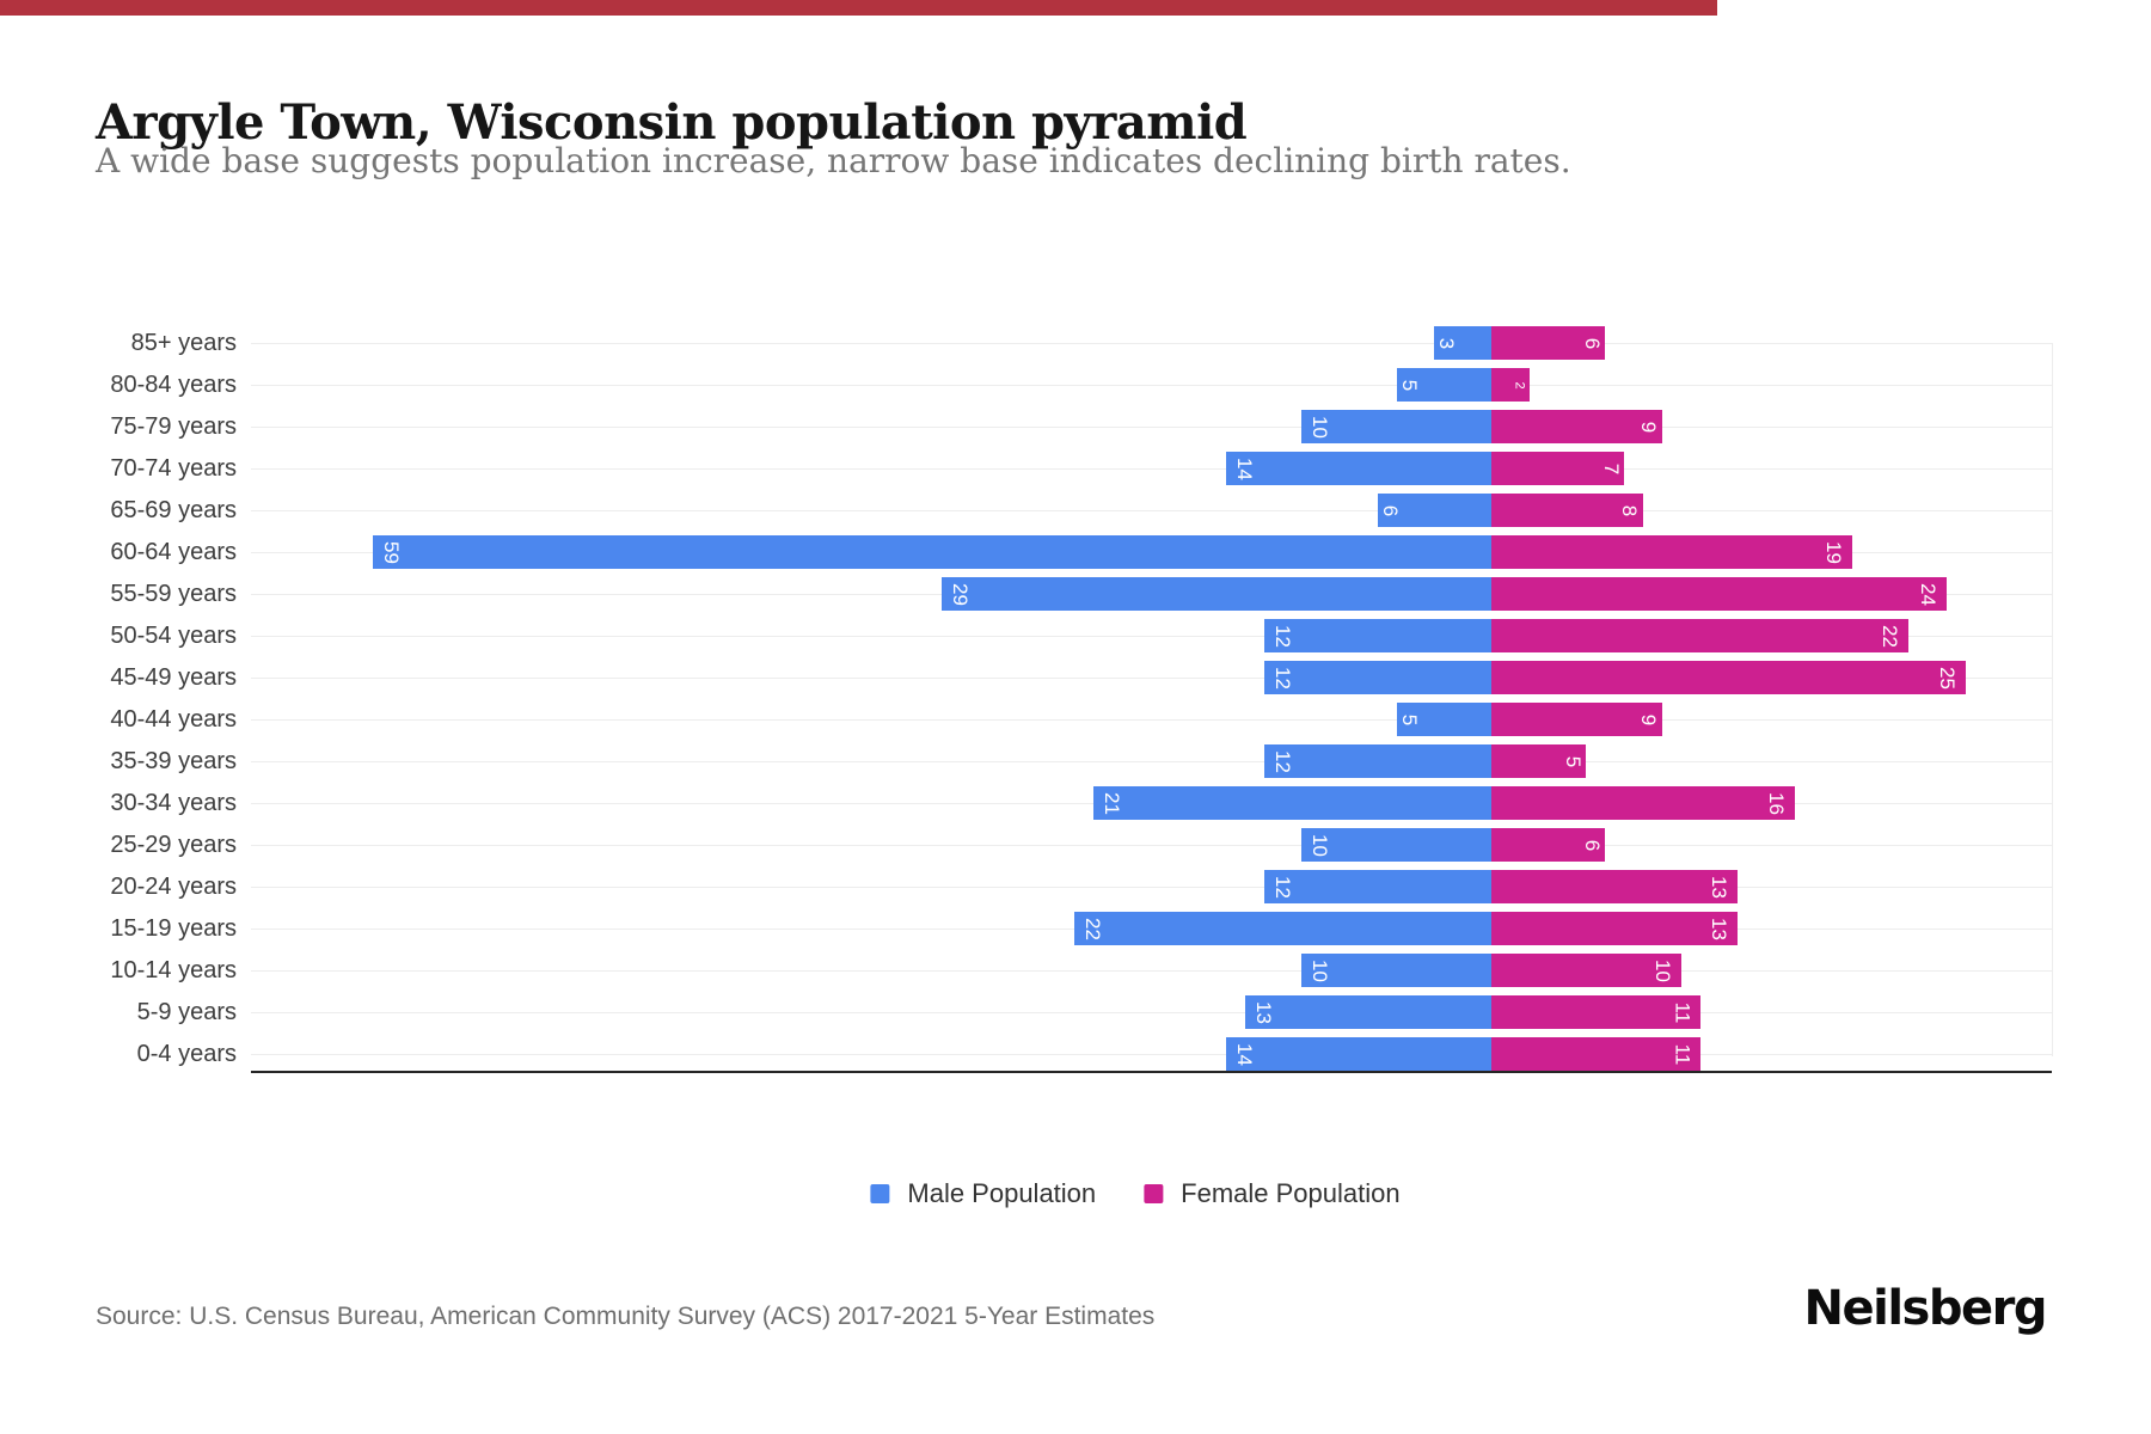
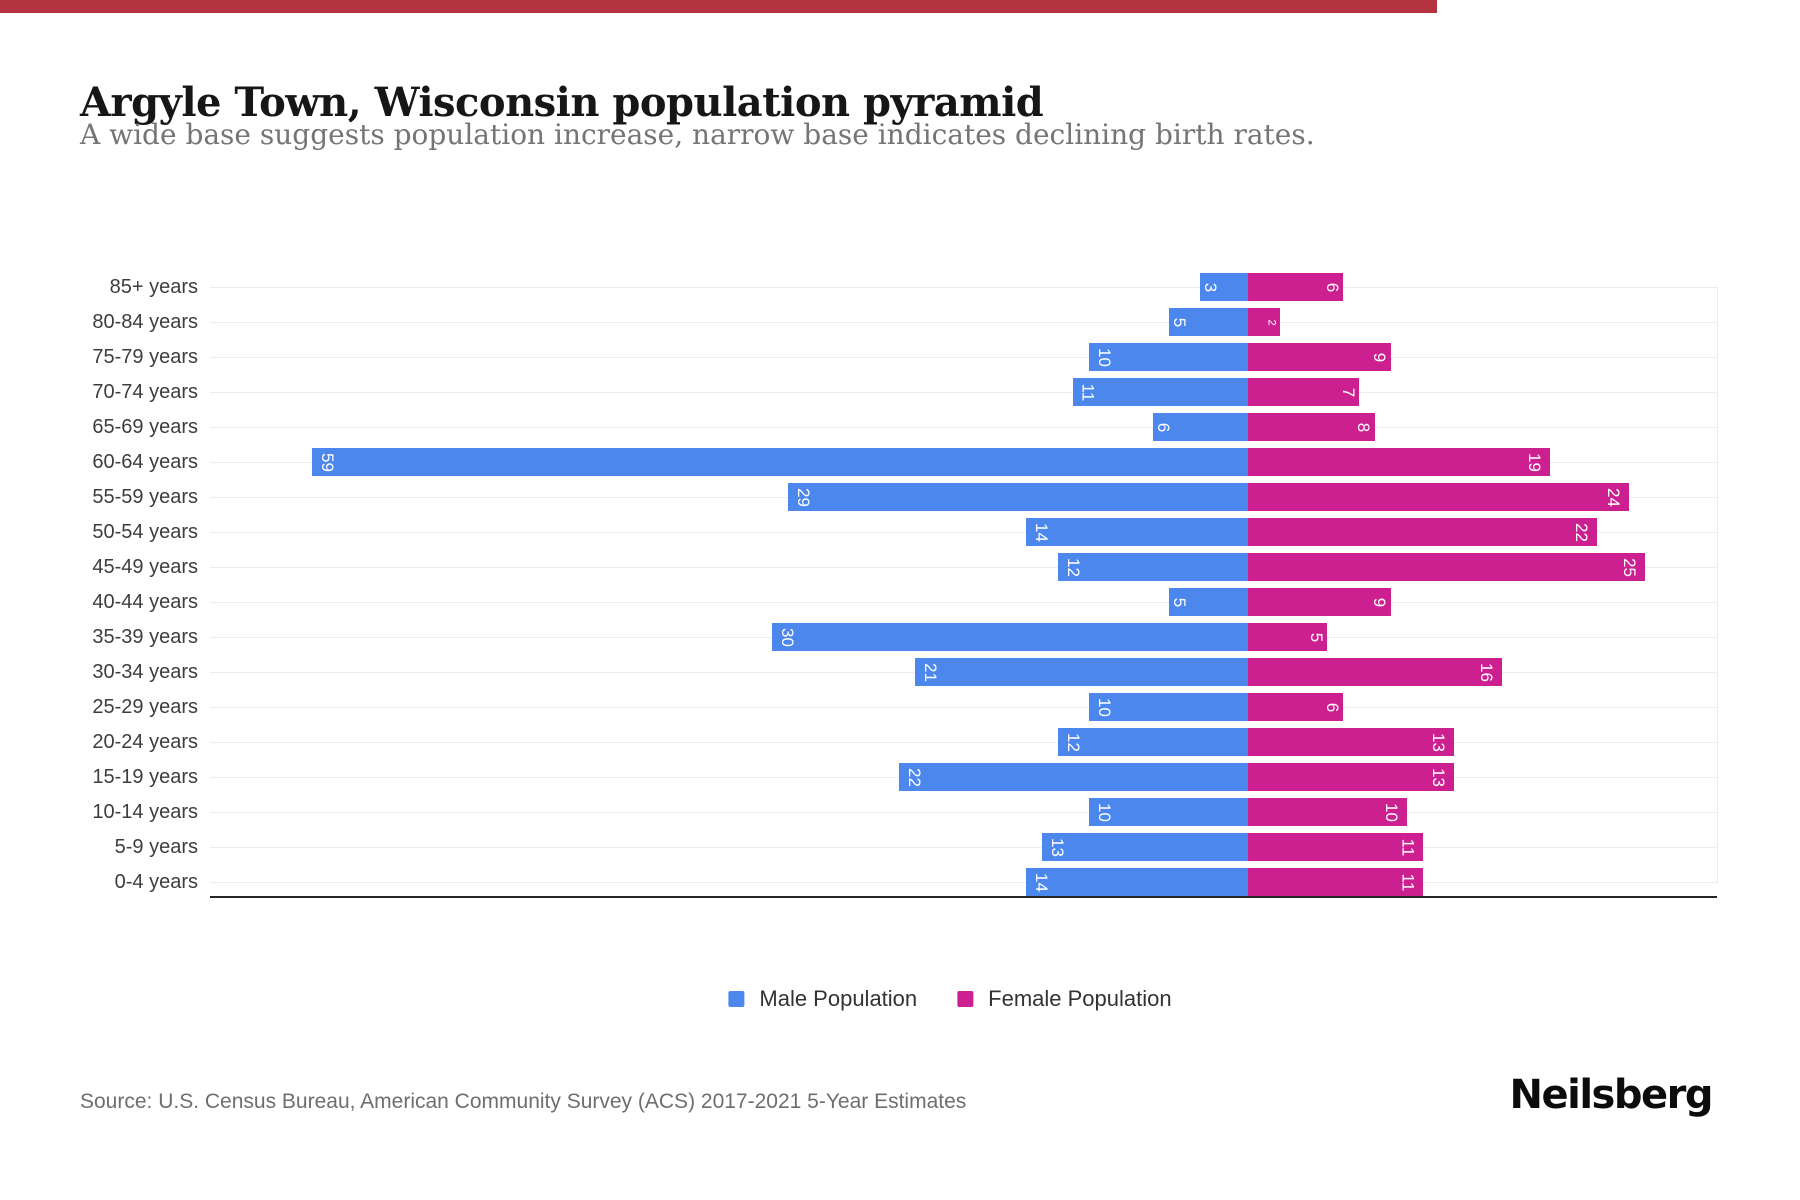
Male Population/70-74 years: 14 -> 11
Male Population/50-54 years: 12 -> 14
Male Population/35-39 years: 12 -> 30
